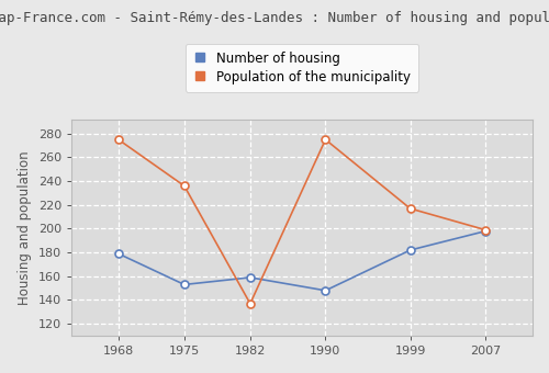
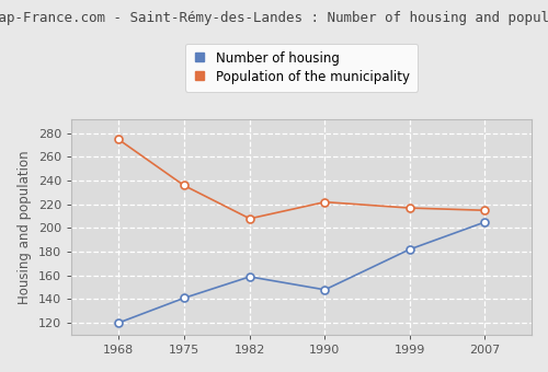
Number of housing/1968: 179 -> 120
Number of housing/1975: 153 -> 141
Population of the municipality/1982: 137 -> 208
Population of the municipality/1990: 275 -> 222
Number of housing/2007: 198 -> 205
Population of the municipality/2007: 199 -> 215
